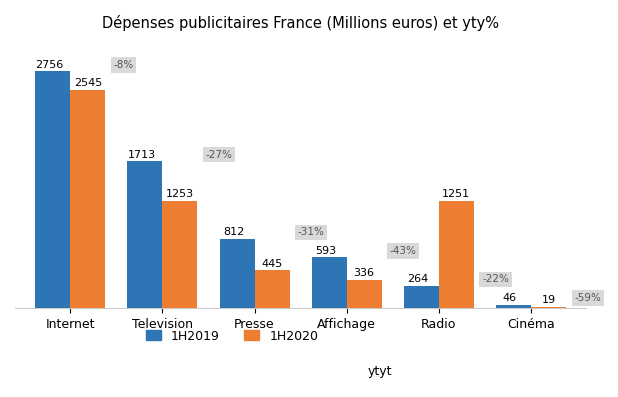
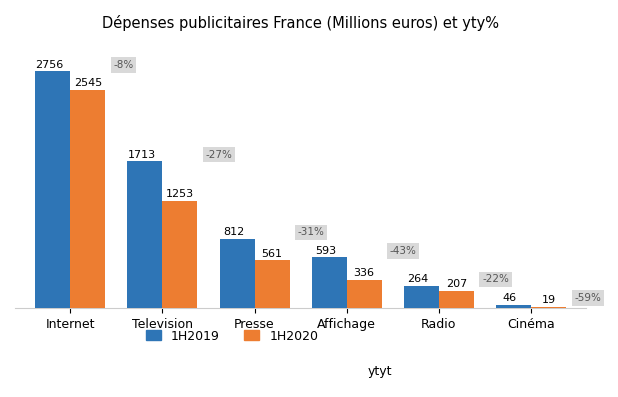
1H2020/Presse: 445 -> 561
1H2020/Radio: 1251 -> 207
